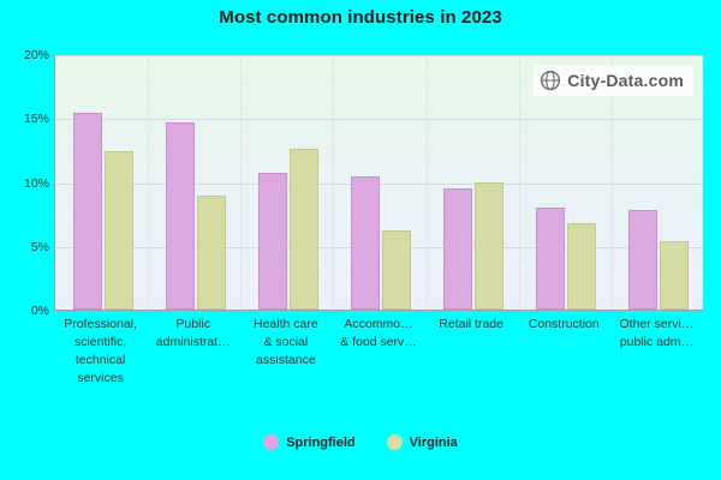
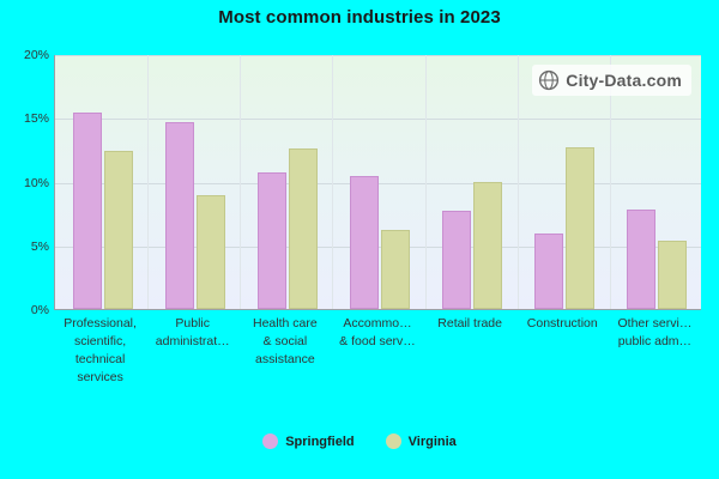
Springfield/Retail trade: 9.3% -> 7.5%
Springfield/Construction: 7.8% -> 5.7%
Virginia/Construction: 6.6% -> 12.5%
